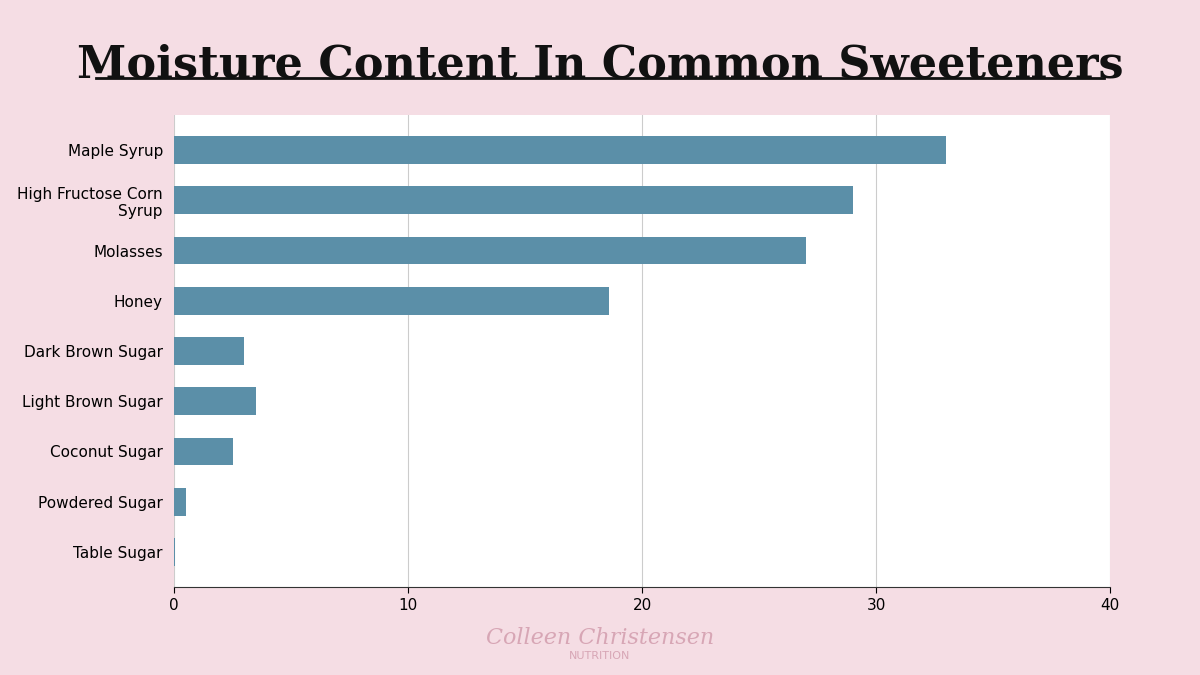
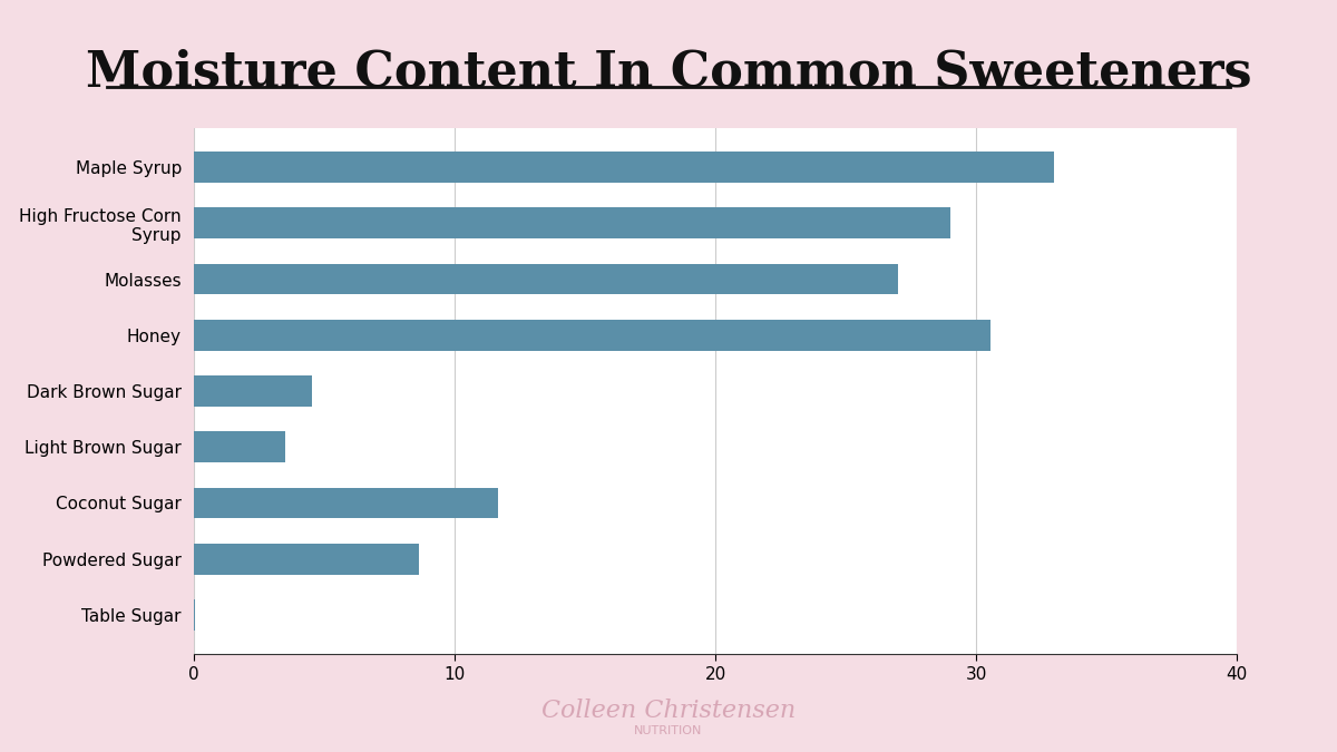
Honey: 18.60 -> 30.55
Dark Brown Sugar: 3.00 -> 4.55
Coconut Sugar: 2.50 -> 11.65
Powdered Sugar: 0.50 -> 8.65
